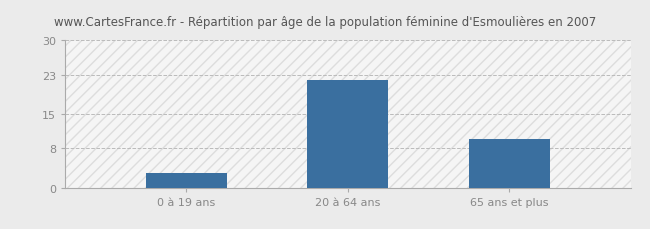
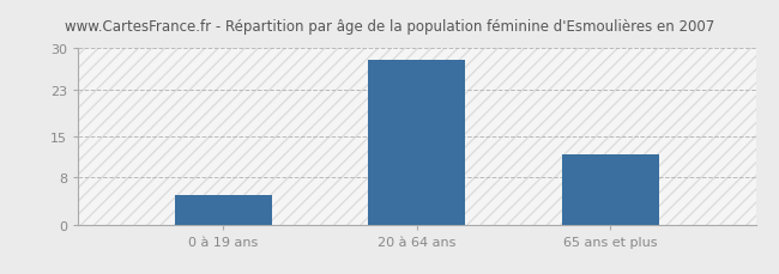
0 à 19 ans: 3 -> 5
20 à 64 ans: 22 -> 28
65 ans et plus: 10 -> 12
